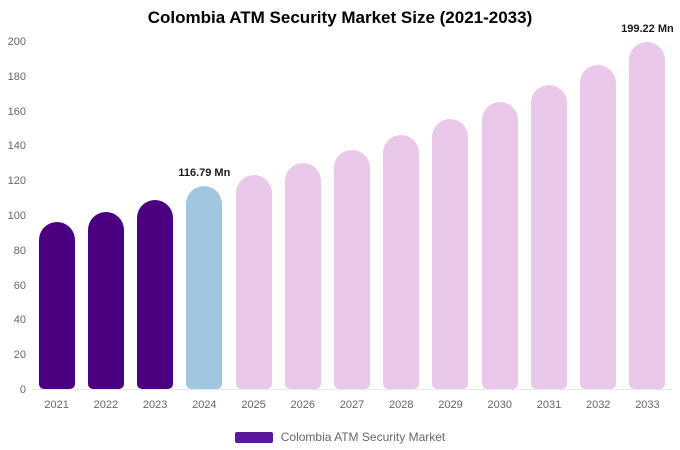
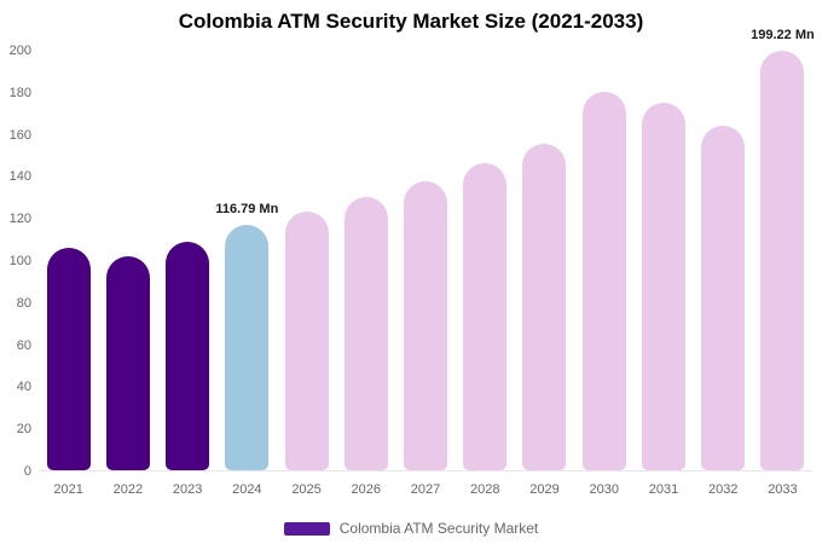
2021: 96 -> 106
2030: 165 -> 180
2032: 186 -> 164
